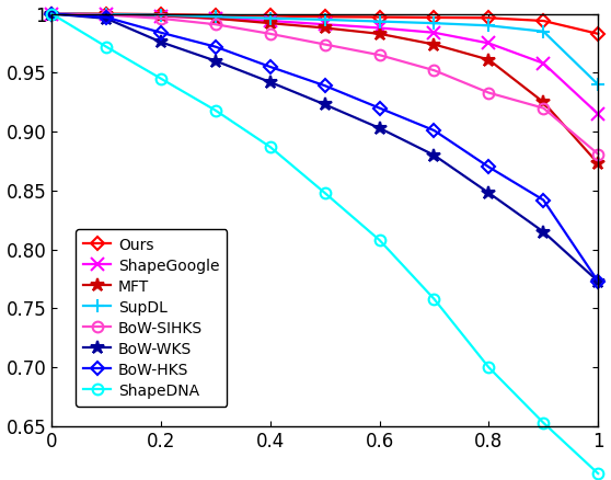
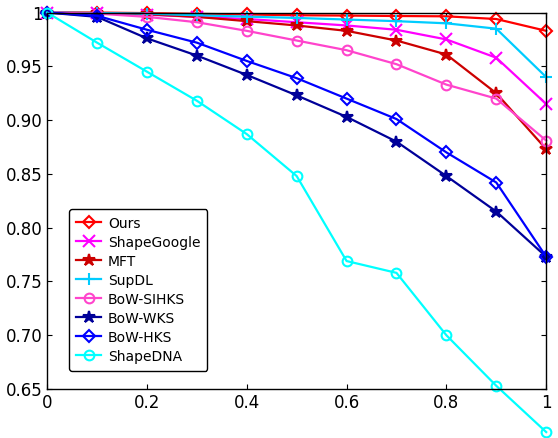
ShapeDNA/0.6: 0.808 -> 0.769
